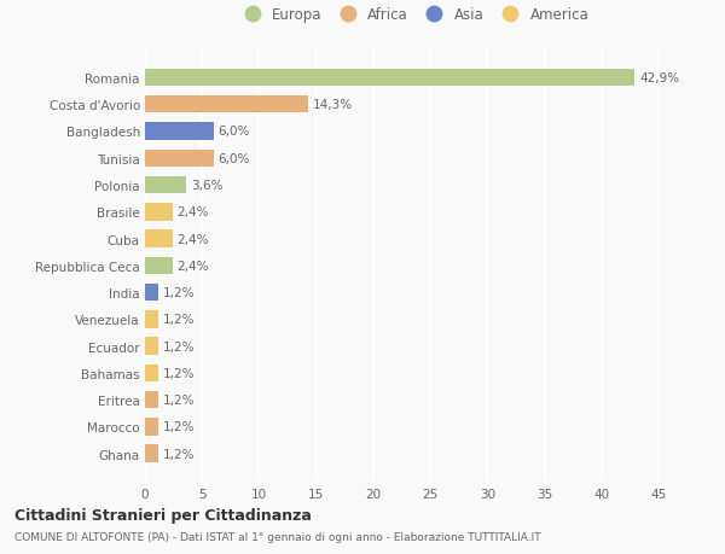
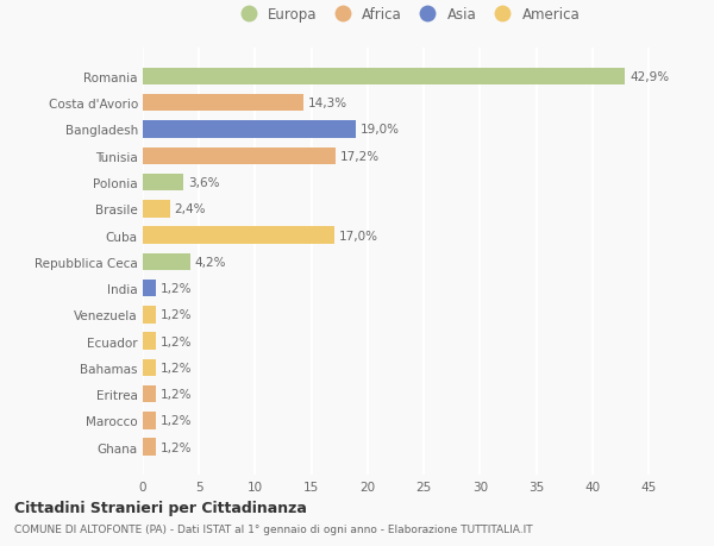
Bangladesh: 6,0% -> 19,0%
Tunisia: 6,0% -> 17,2%
Cuba: 2,4% -> 17,0%
Repubblica Ceca: 2,4% -> 4,2%
